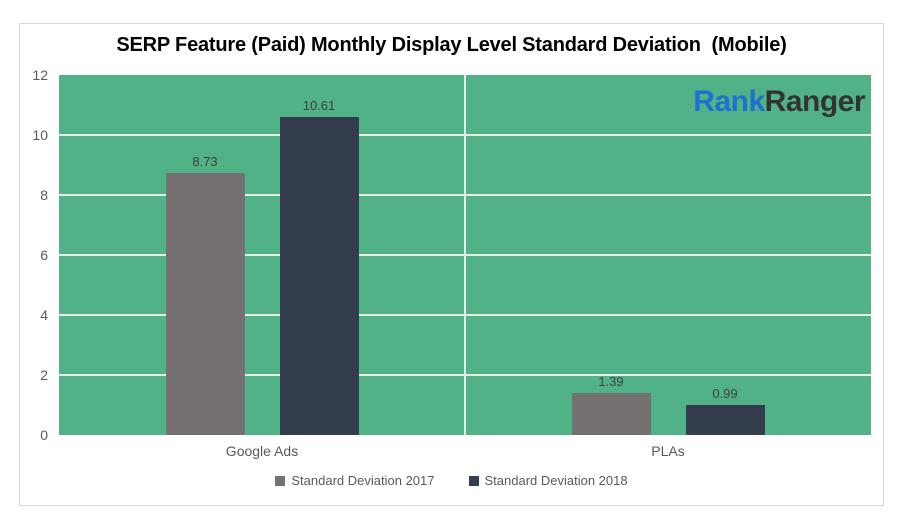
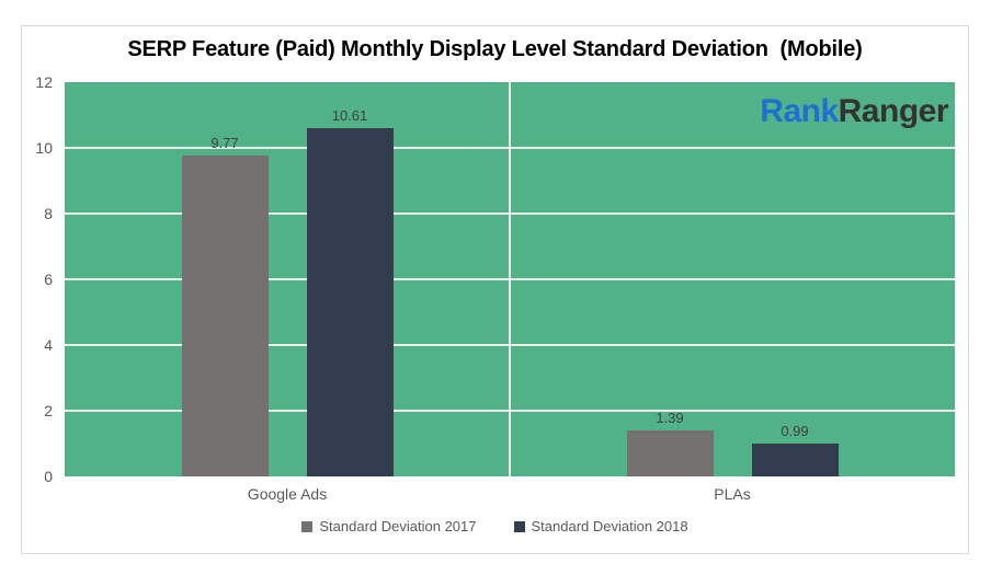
Standard Deviation 2017/Google Ads: 8.73 -> 9.77
